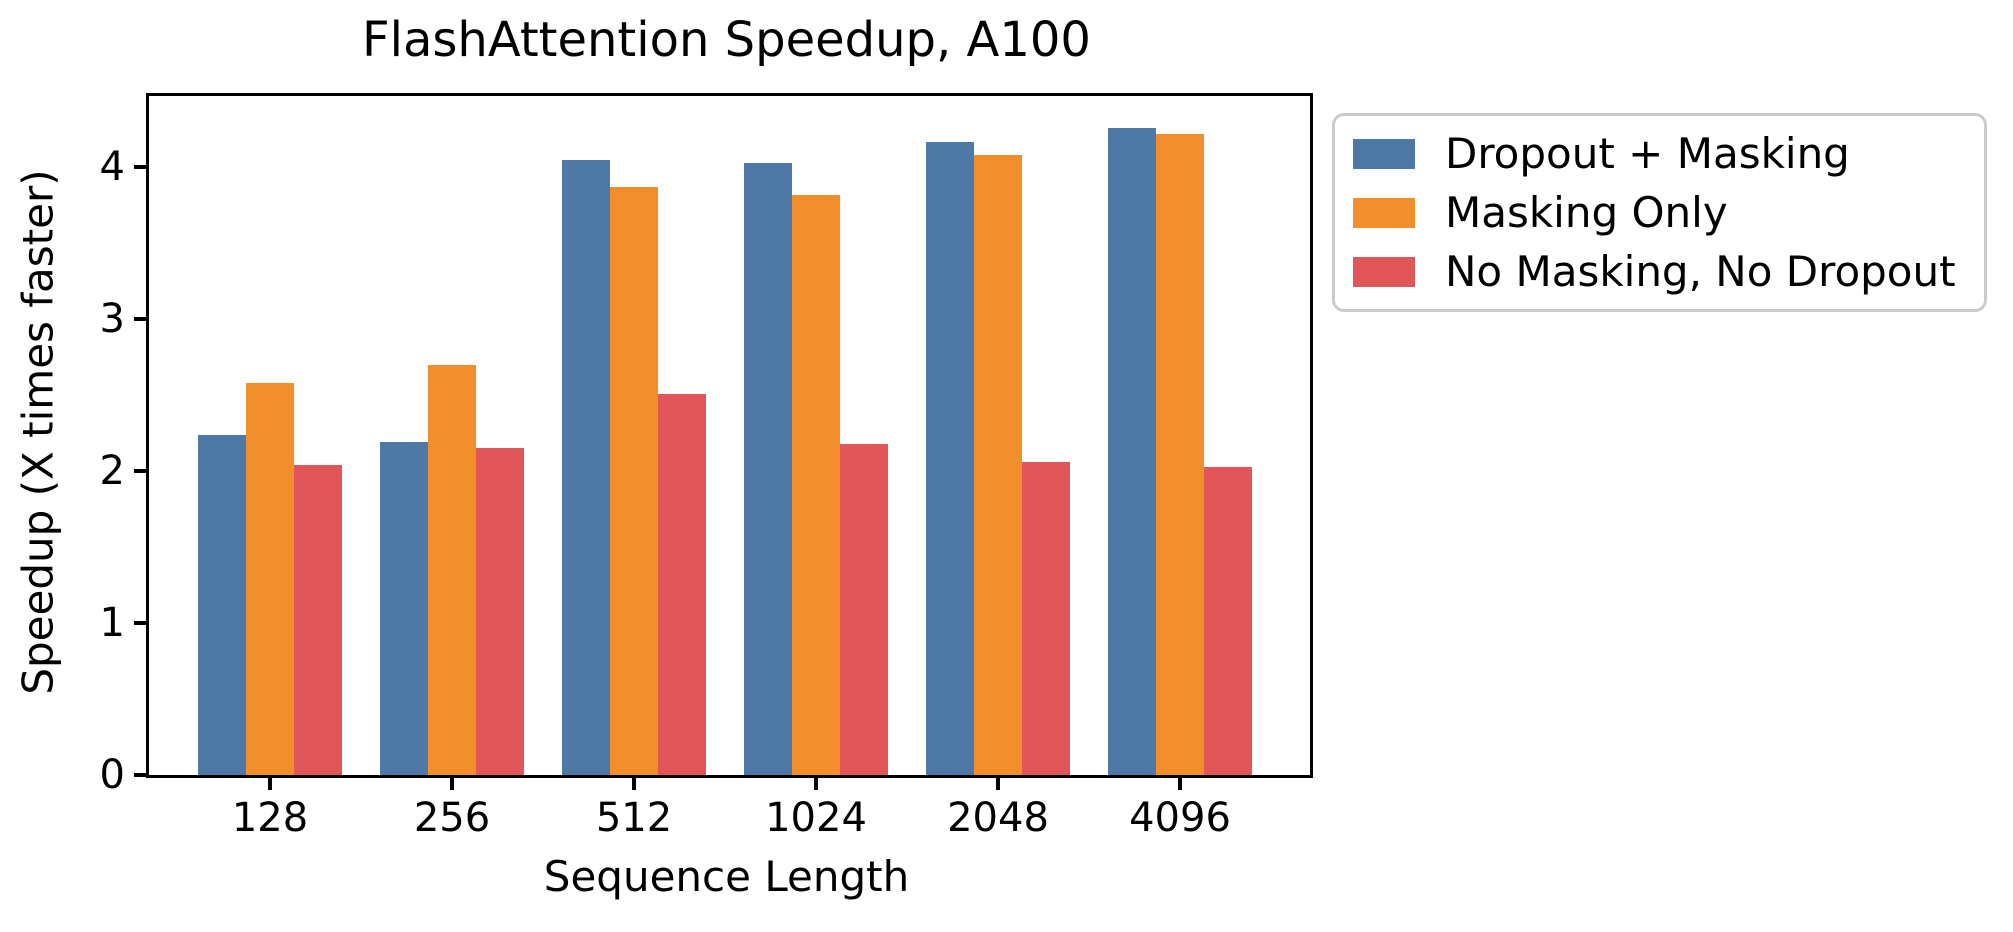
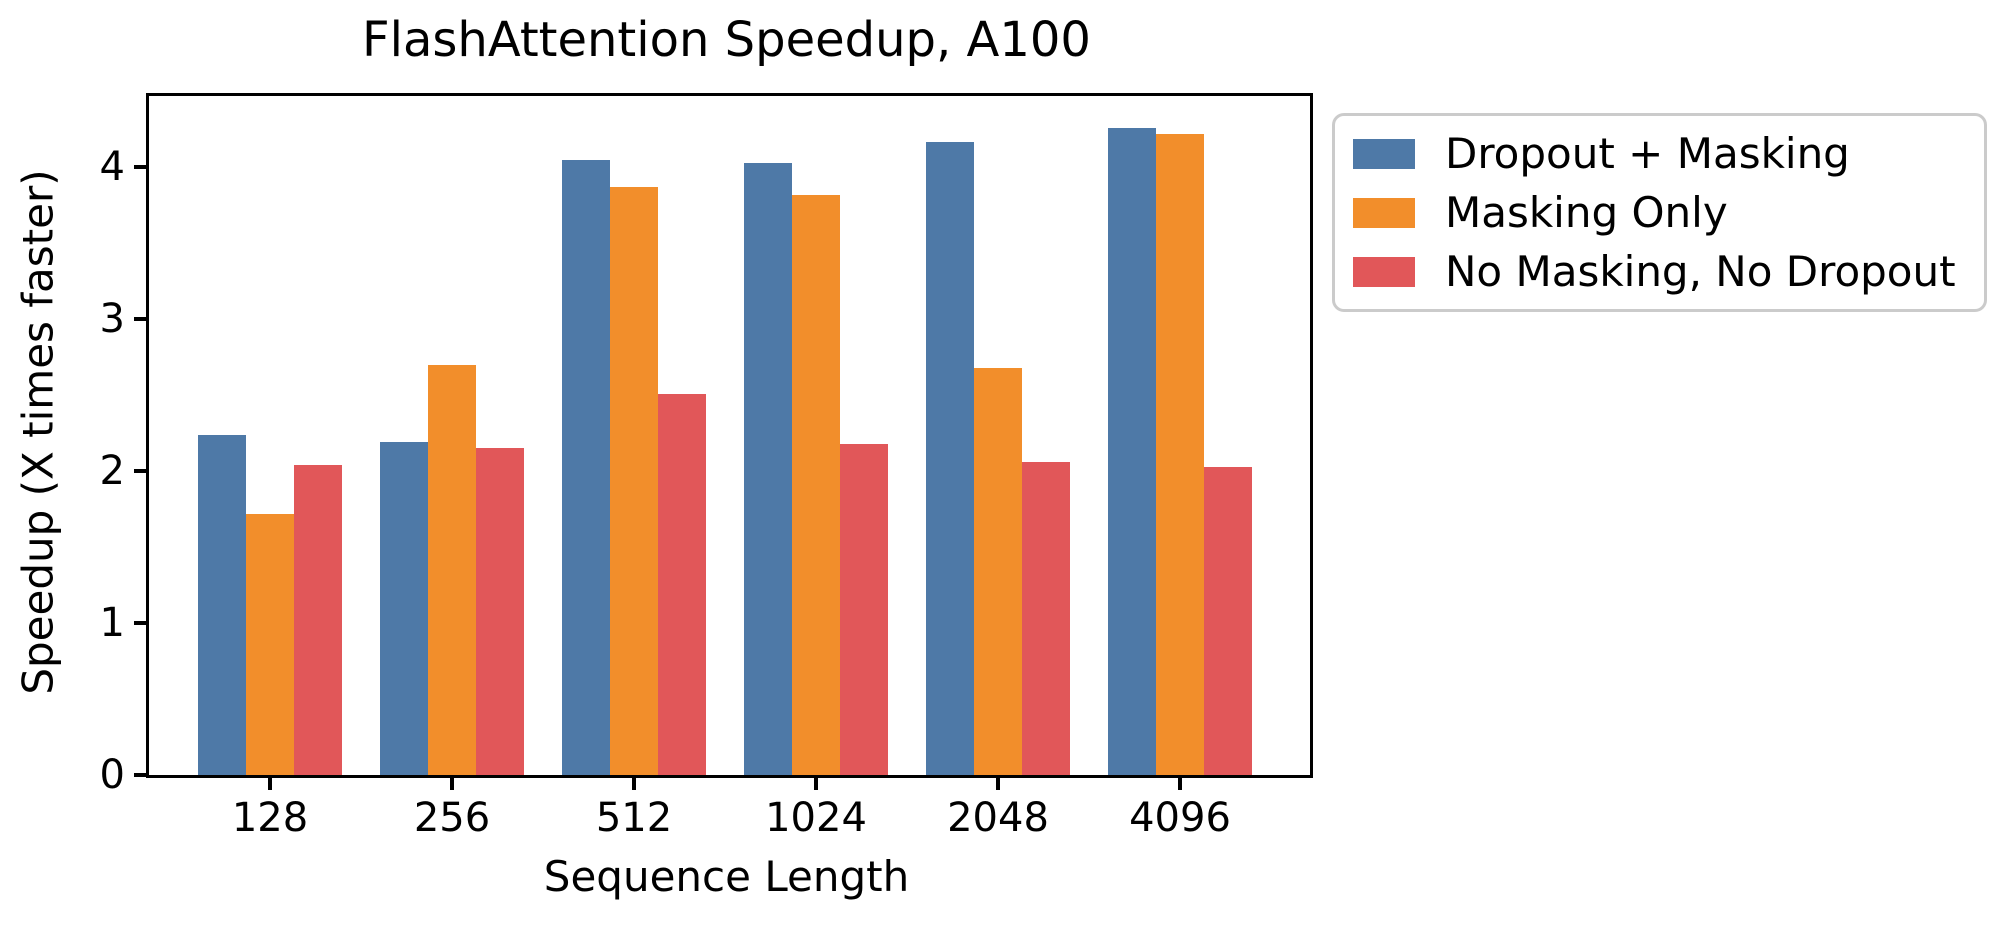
Masking Only/128: 2.58 -> 1.72
Masking Only/2048: 4.08 -> 2.68
